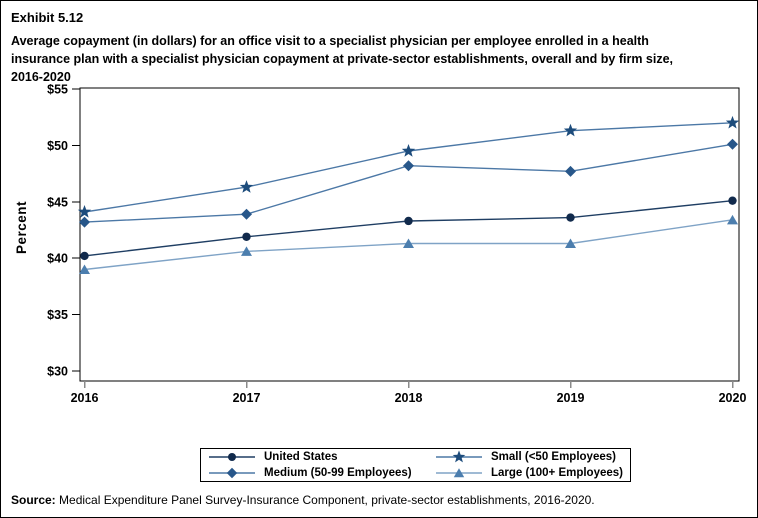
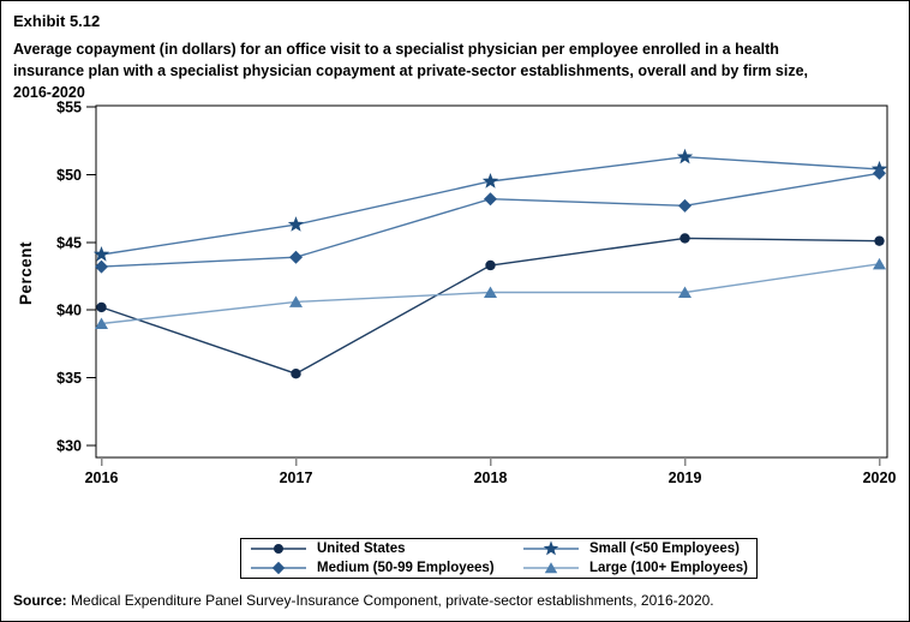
United States/2017: $41.9 -> $35.3
United States/2019: $43.6 -> $45.3
Small (<50 Employees)/2020: $52.0 -> $50.4
